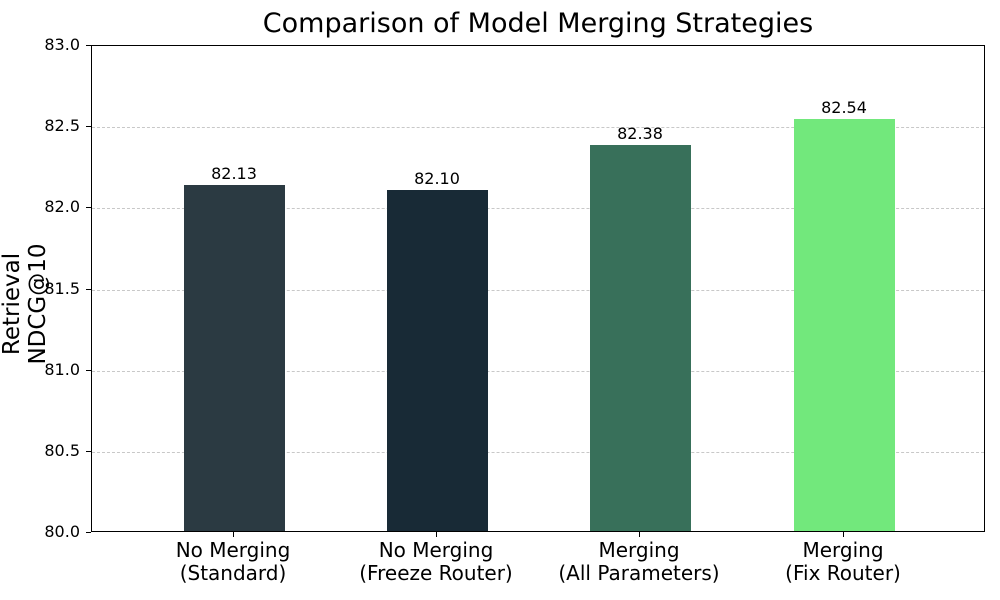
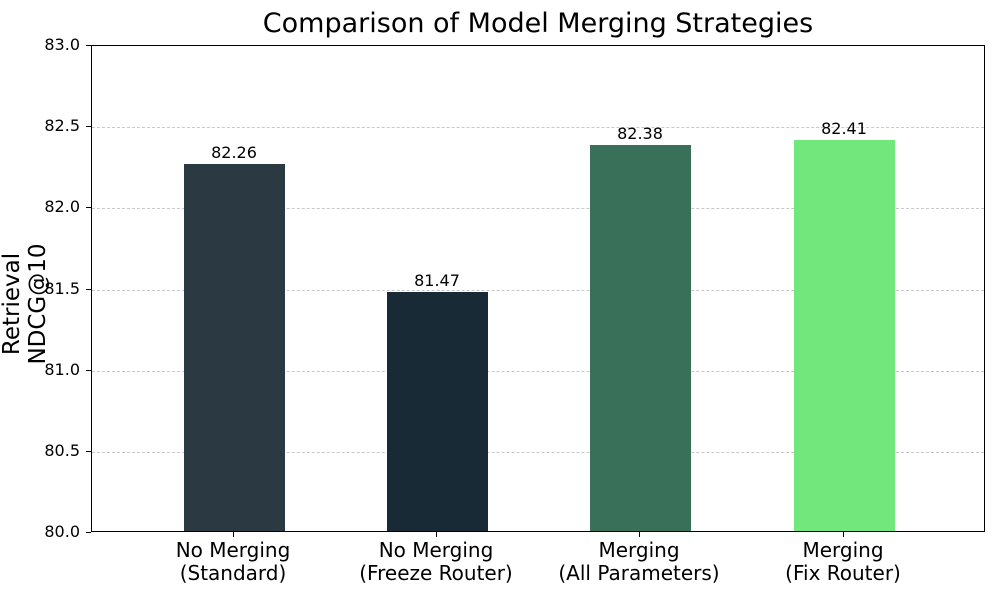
No Merging (Standard): 82.13 -> 82.26
No Merging (Freeze Router): 82.10 -> 81.47
Merging (Fix Router): 82.54 -> 82.41
